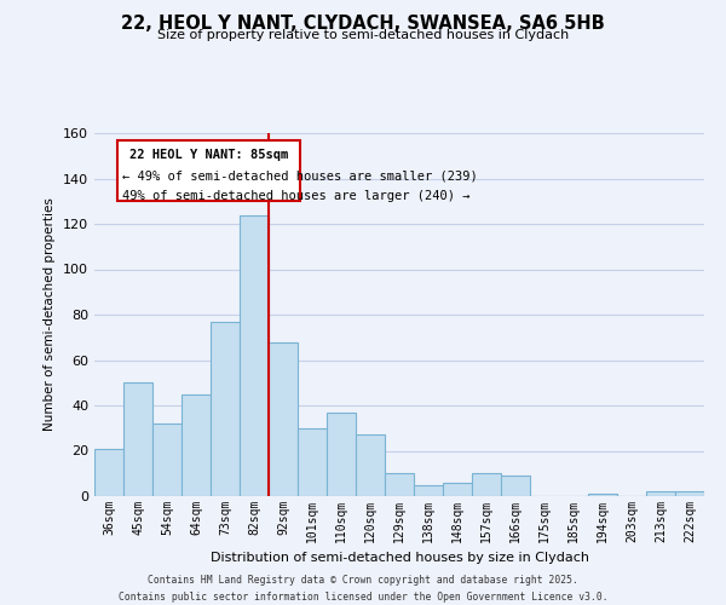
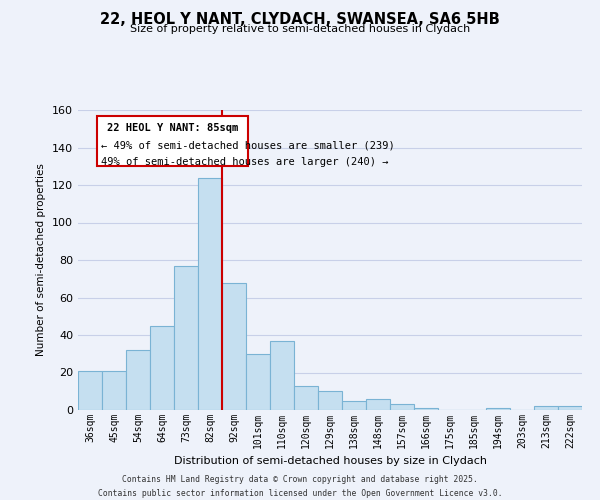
45sqm: 50 -> 21
120sqm: 27 -> 13
157sqm: 10 -> 3
166sqm: 9 -> 1
